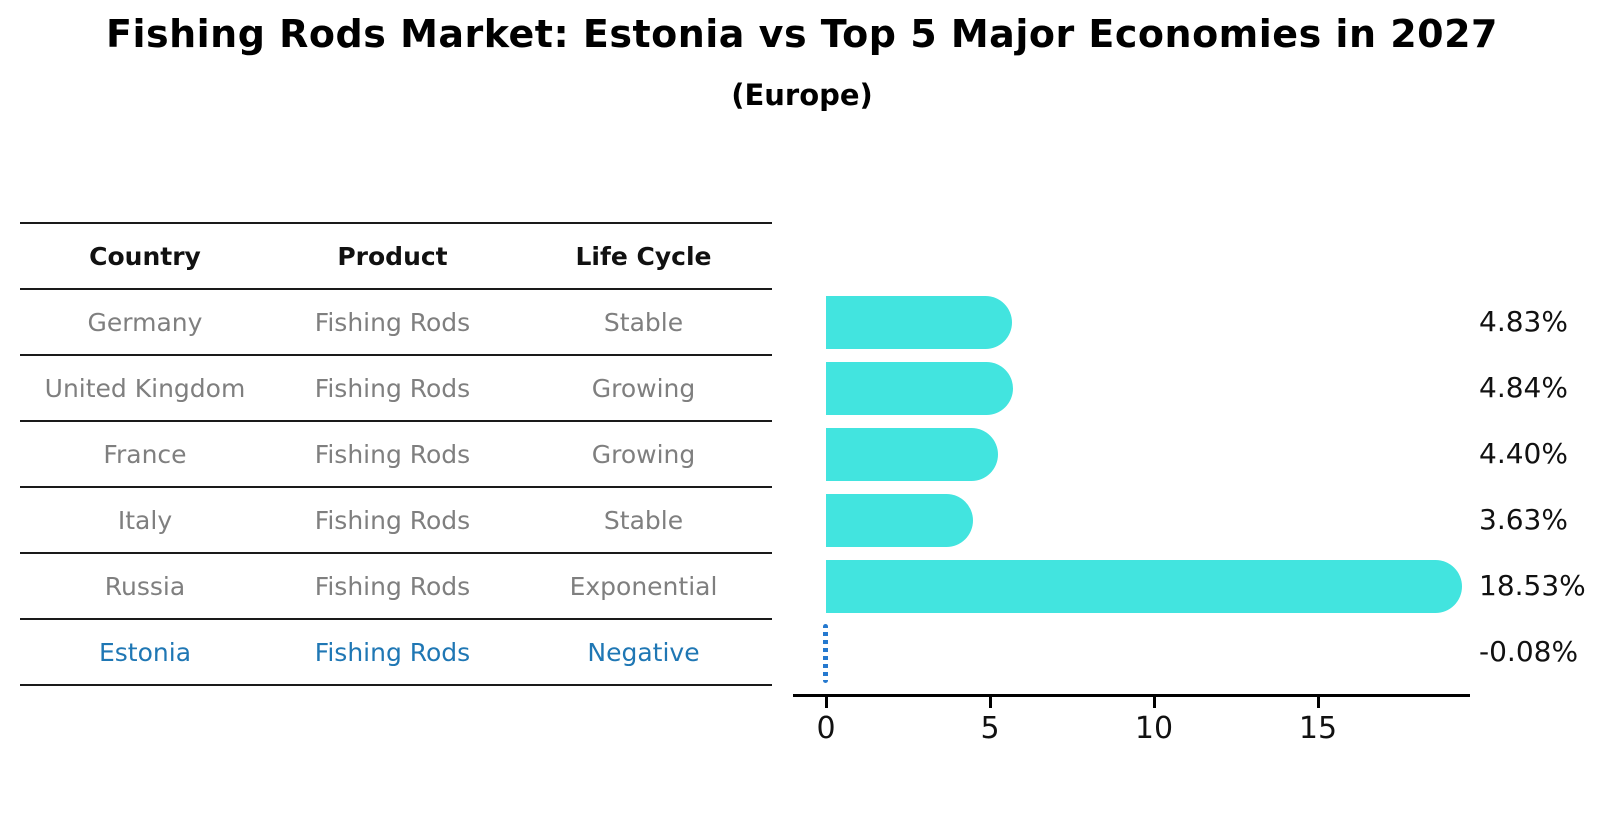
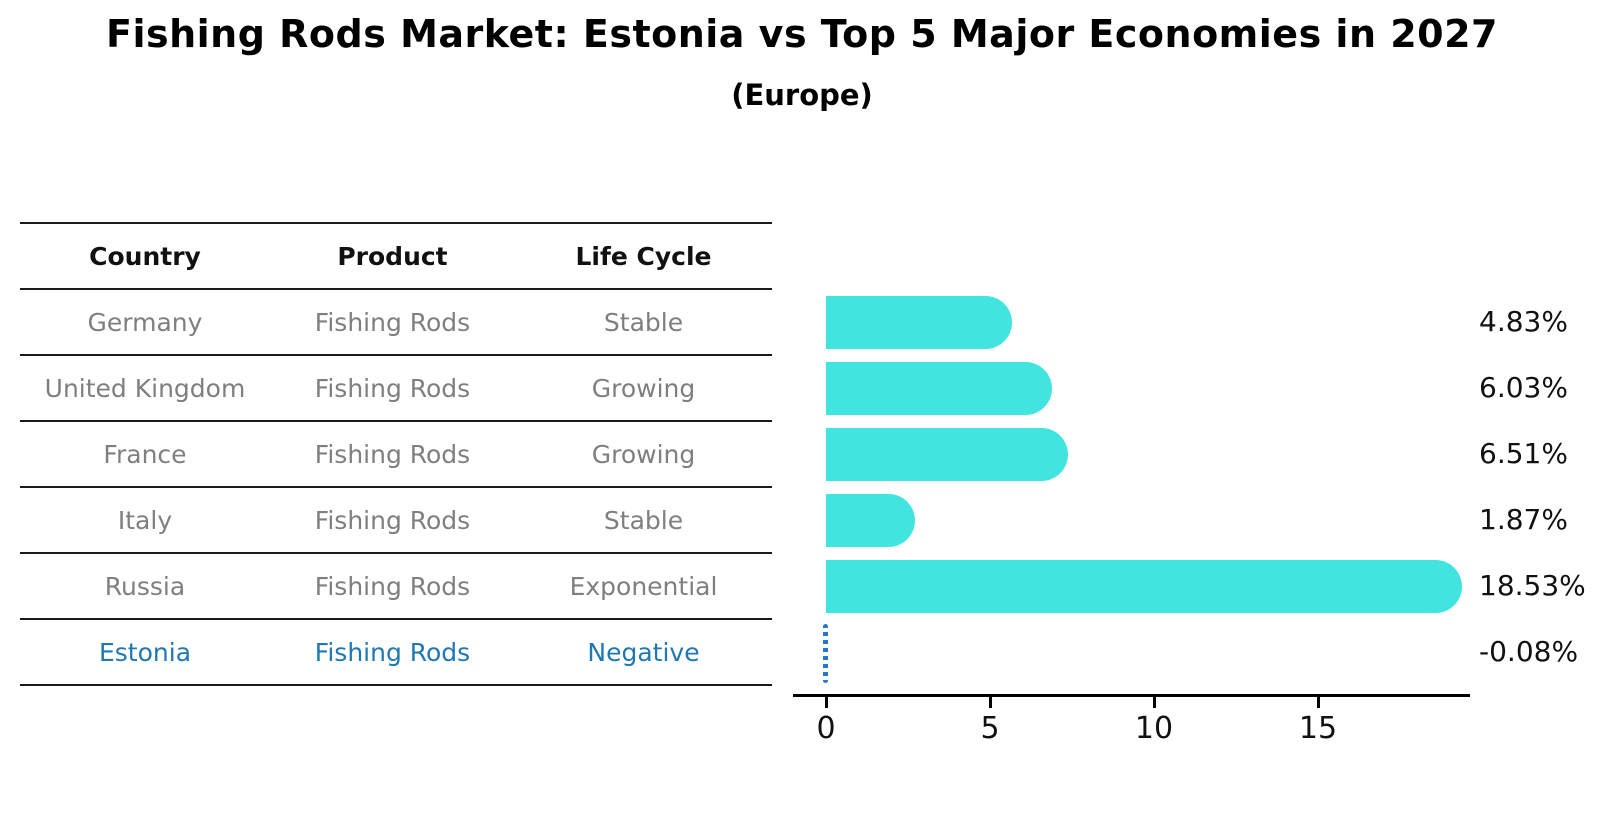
United Kingdom: 4.84% -> 6.03%
France: 4.40% -> 6.51%
Italy: 3.63% -> 1.87%
